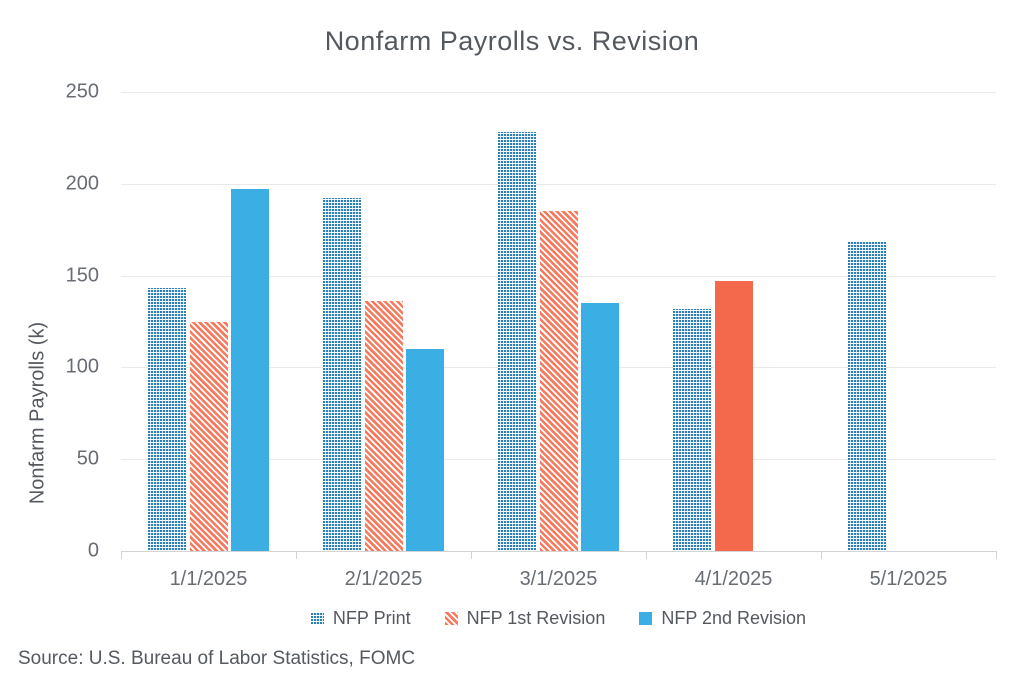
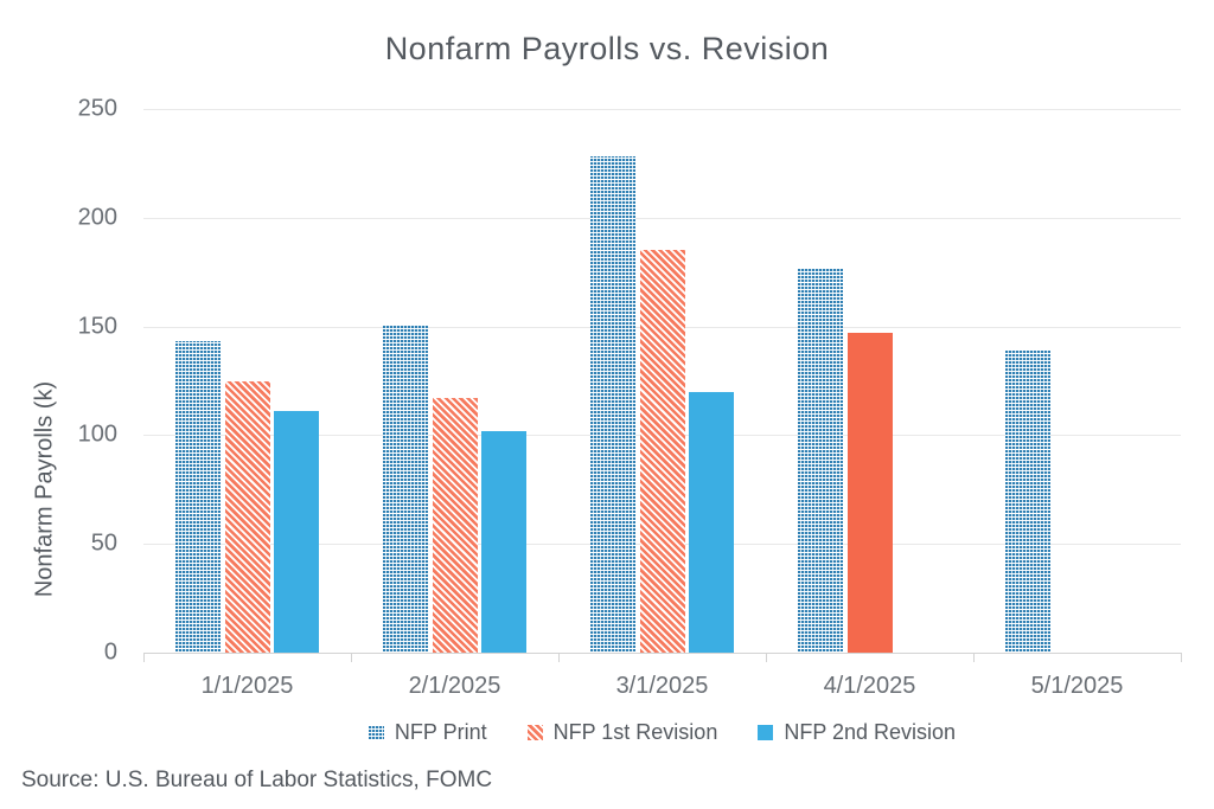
NFP 2nd Revision/1/1/2025: 197 -> 111
NFP Print/2/1/2025: 192 -> 151
NFP 1st Revision/2/1/2025: 136 -> 117
NFP 2nd Revision/2/1/2025: 110 -> 102
NFP 2nd Revision/3/1/2025: 135 -> 120
NFP Print/4/1/2025: 132 -> 177
NFP Print/5/1/2025: 169 -> 139
